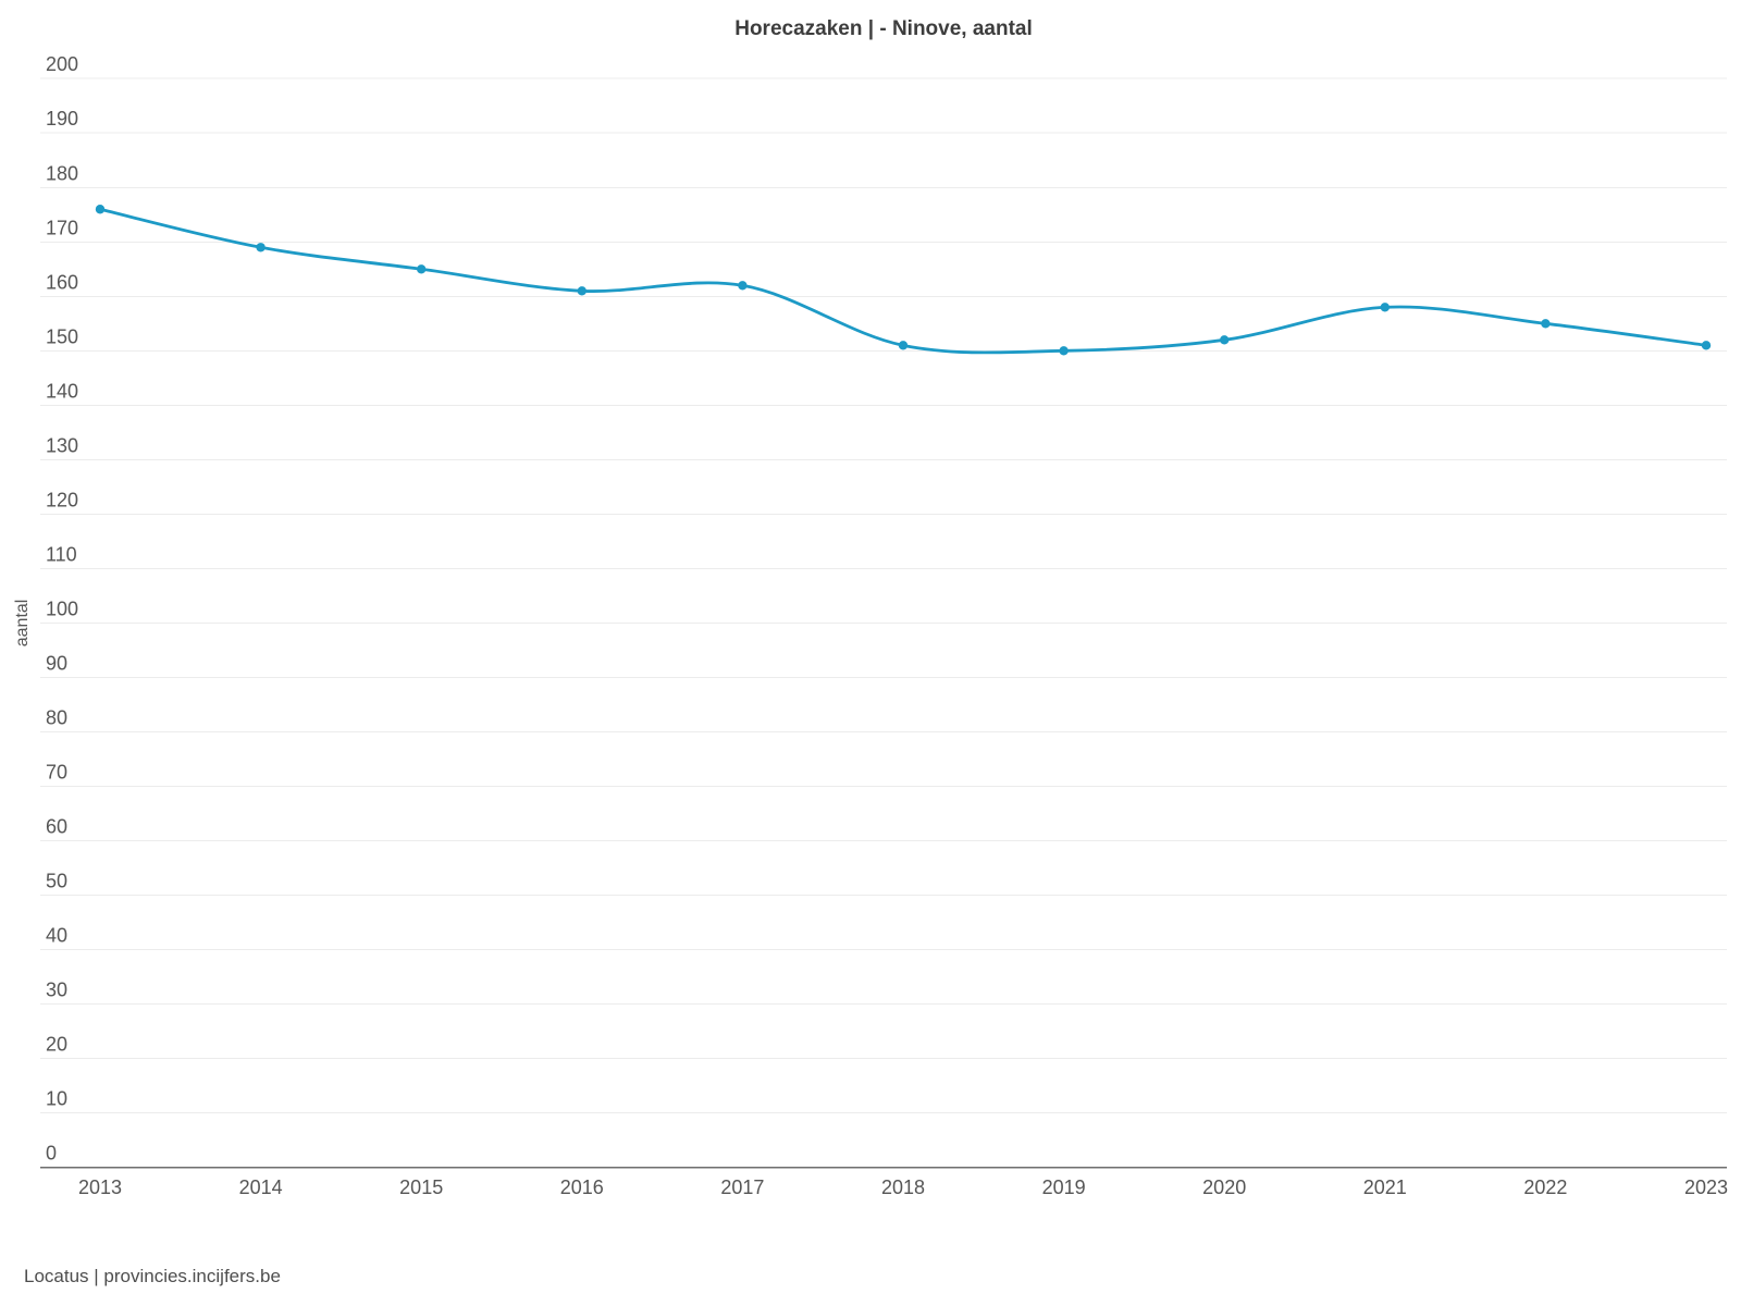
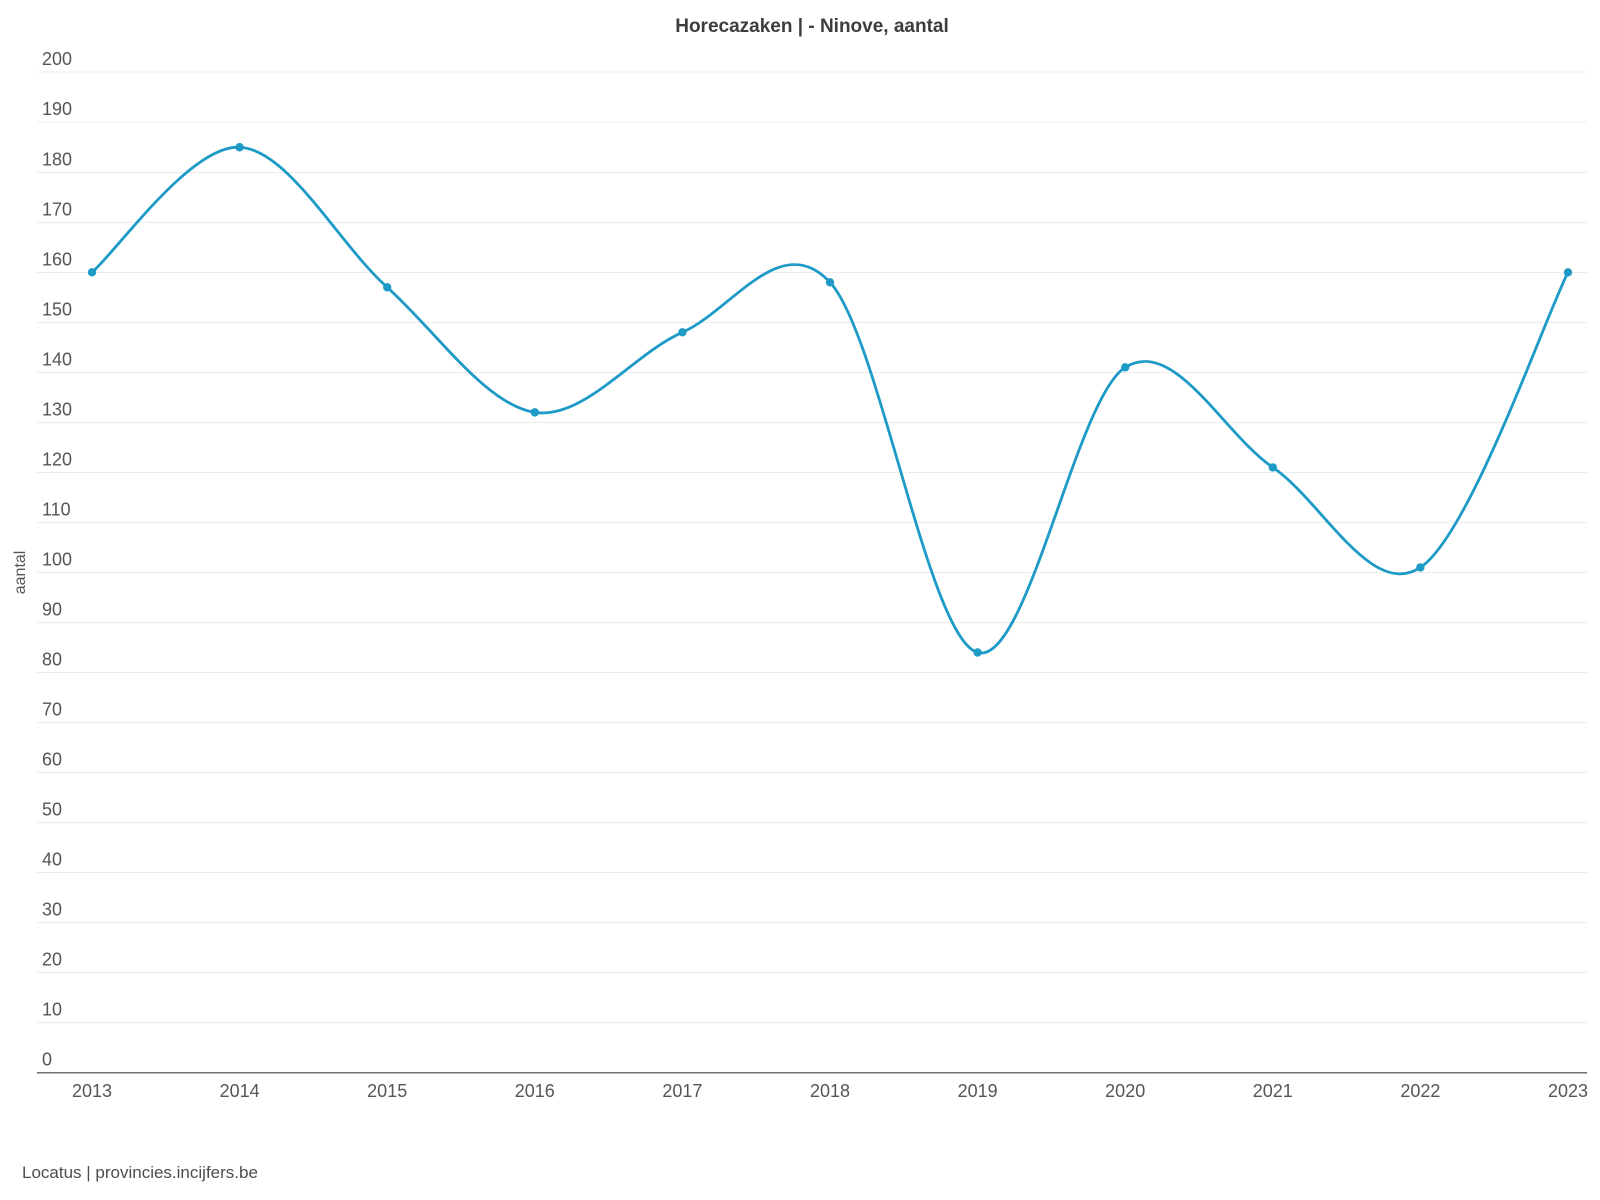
2013: 176 -> 160
2014: 169 -> 185
2015: 165 -> 157
2016: 161 -> 132
2017: 162 -> 148
2018: 151 -> 158
2019: 150 -> 84
2020: 152 -> 141
2021: 158 -> 121
2022: 155 -> 101
2023: 151 -> 160
